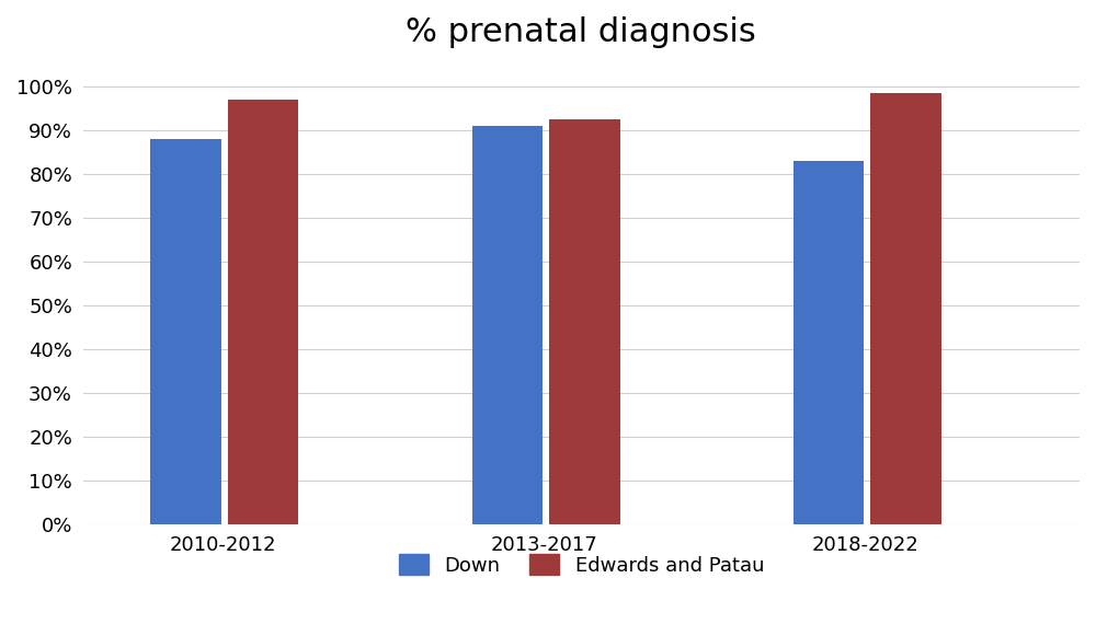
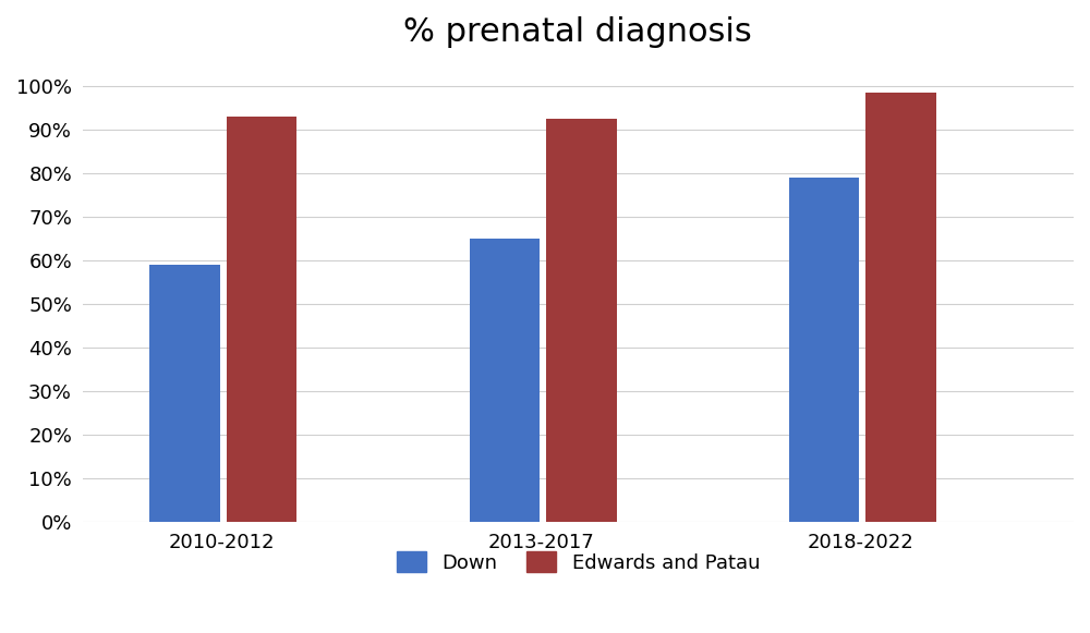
Down/2010-2012: 88% -> 59%
Edwards and Patau/2010-2012: 97.0% -> 93.0%
Down/2013-2017: 91% -> 65%
Down/2018-2022: 83% -> 79%
